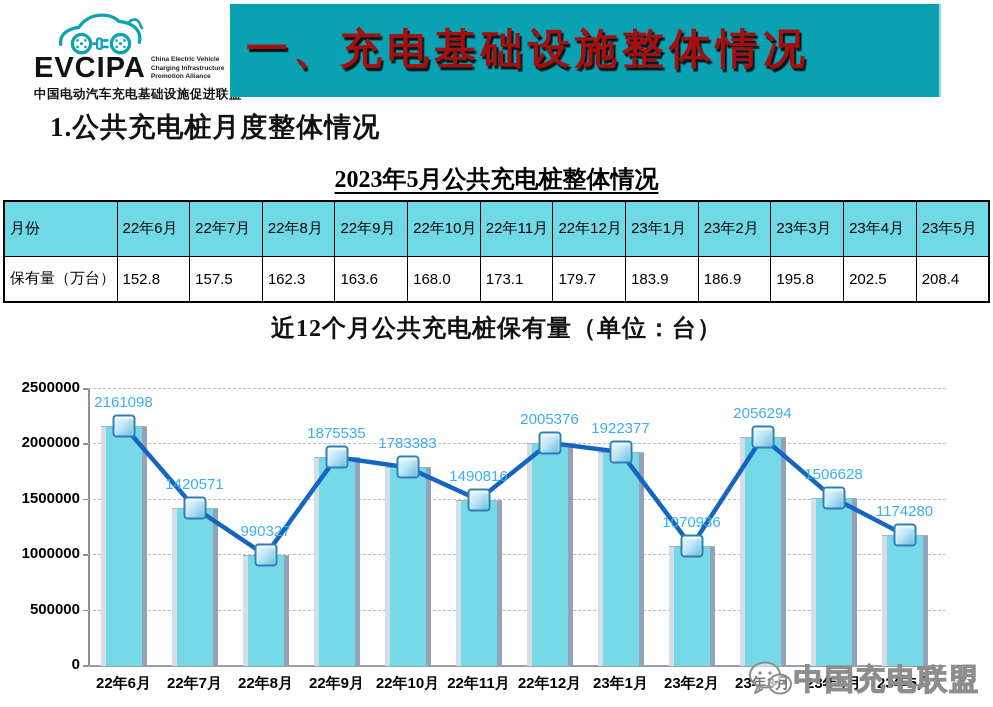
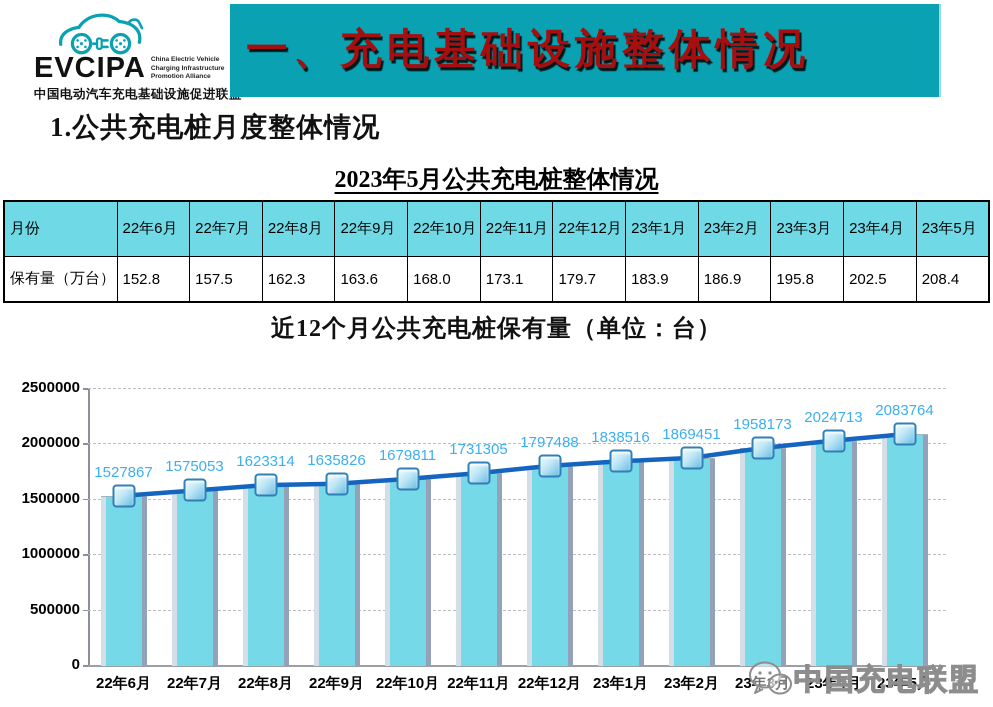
22年6月: 2161098 -> 1527867
22年7月: 1420571 -> 1575053
22年8月: 990327 -> 1623314
22年9月: 1875535 -> 1635826
22年10月: 1783383 -> 1679811
22年11月: 1490816 -> 1731305
22年12月: 2005376 -> 1797488
23年1月: 1922377 -> 1838516
23年2月: 1070936 -> 1869451
23年3月: 2056294 -> 1958173
23年4月: 1506628 -> 2024713
23年5月: 1174280 -> 2083764
